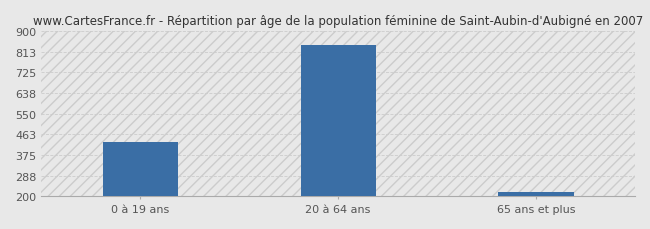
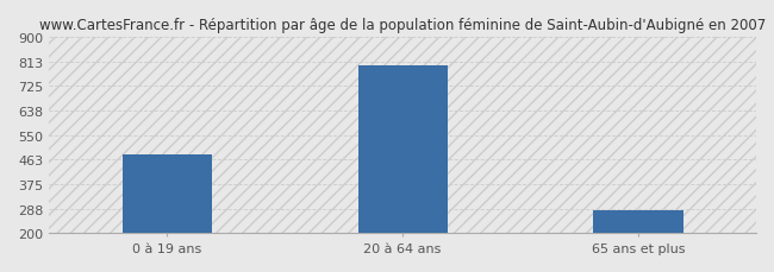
0 à 19 ans: 430 -> 480
20 à 64 ans: 840 -> 800
65 ans et plus: 220 -> 280
